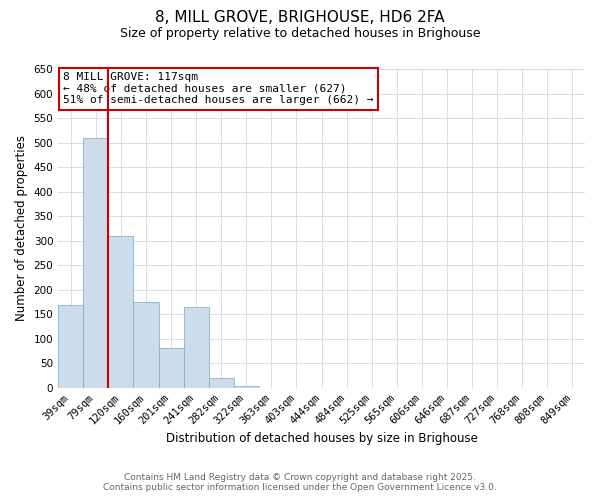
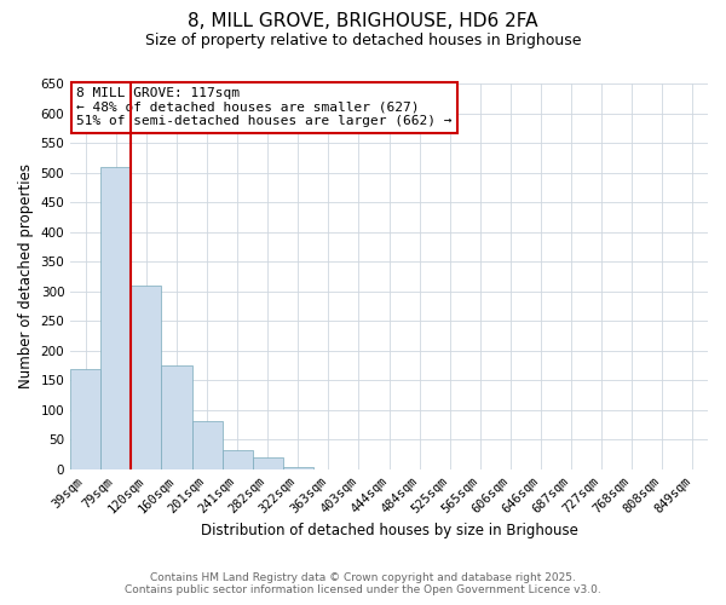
241sqm: 165 -> 33
